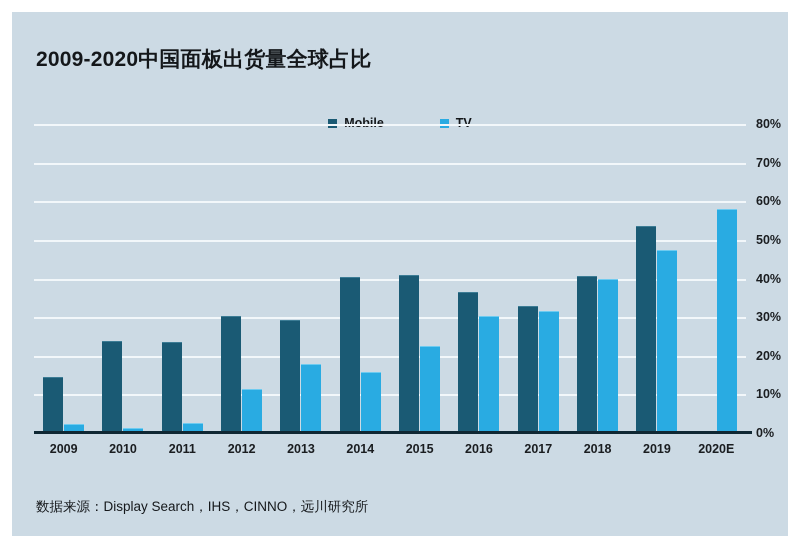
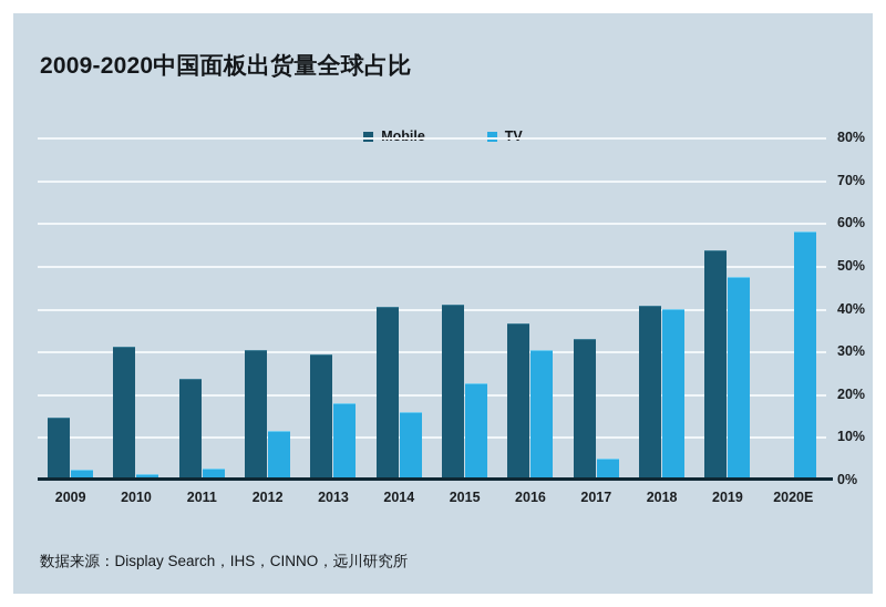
Mobile/2010: 24% -> 31%
TV/2017: 32% -> 5%
